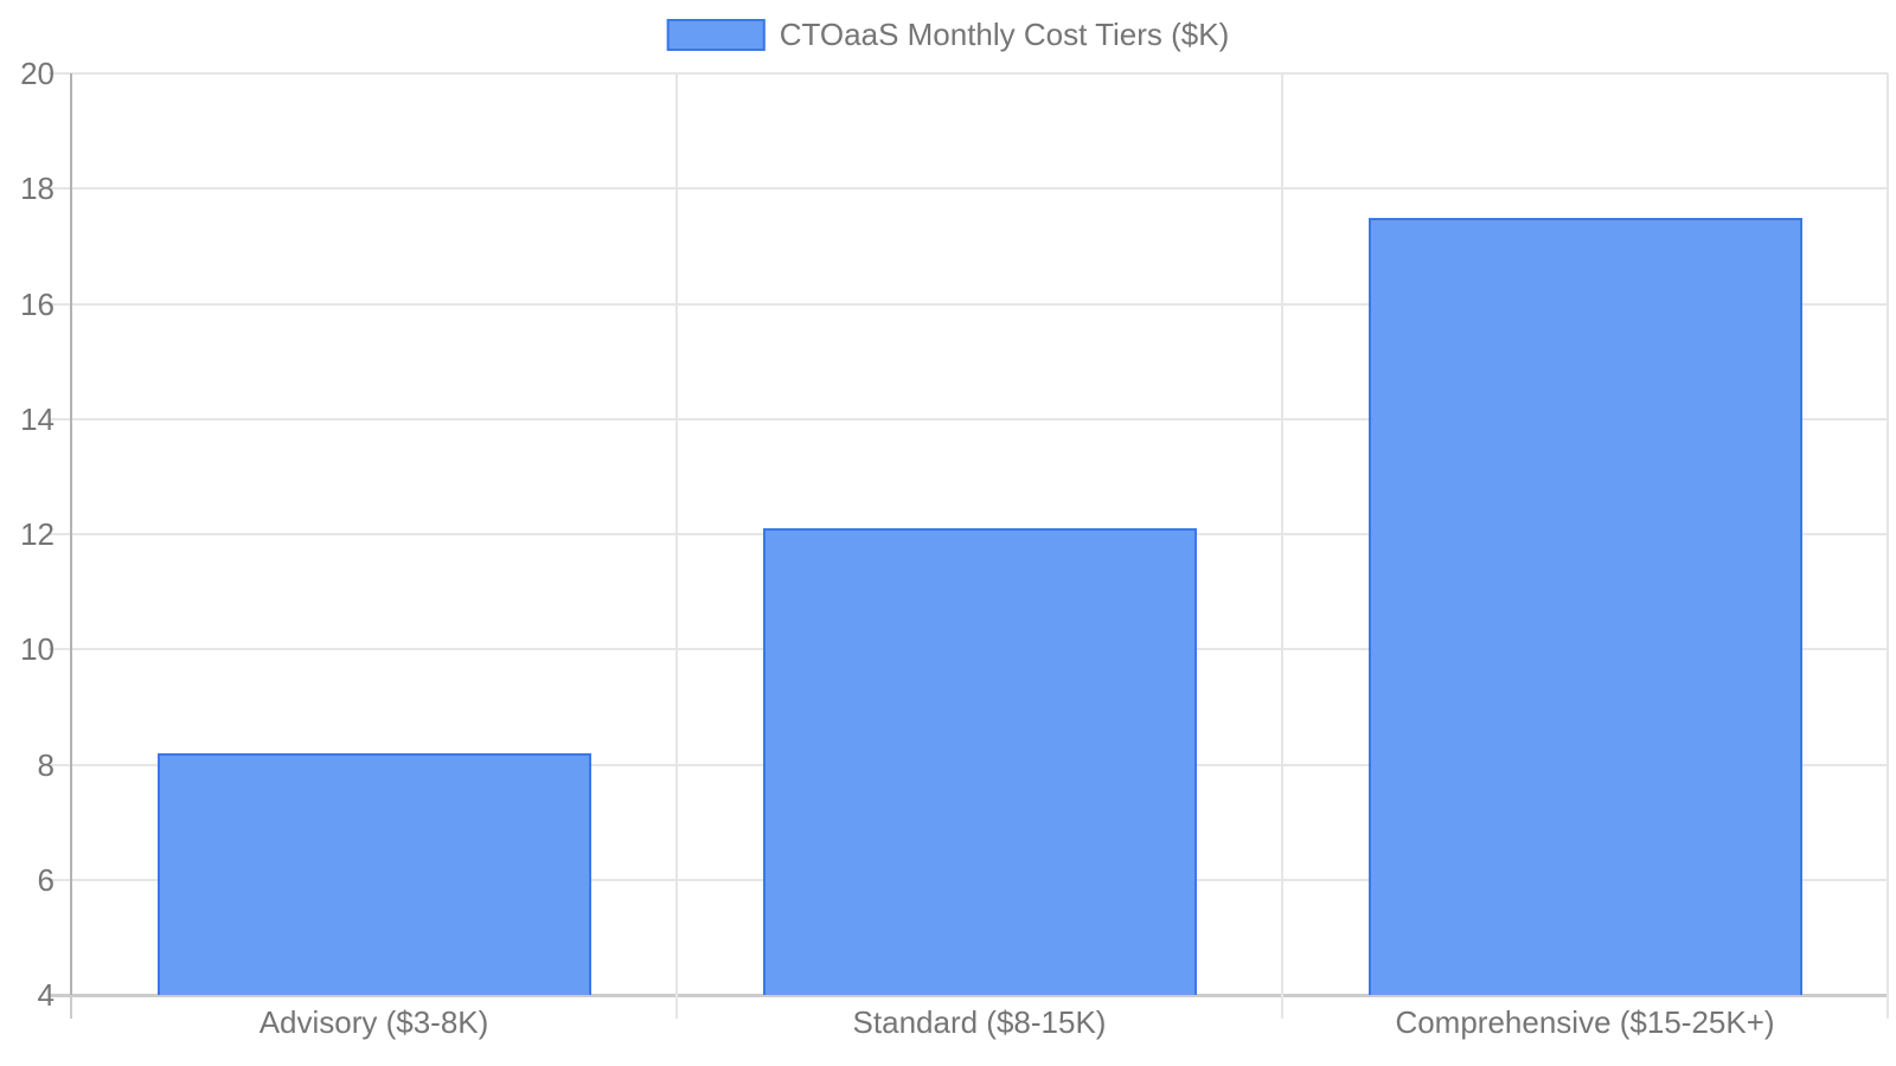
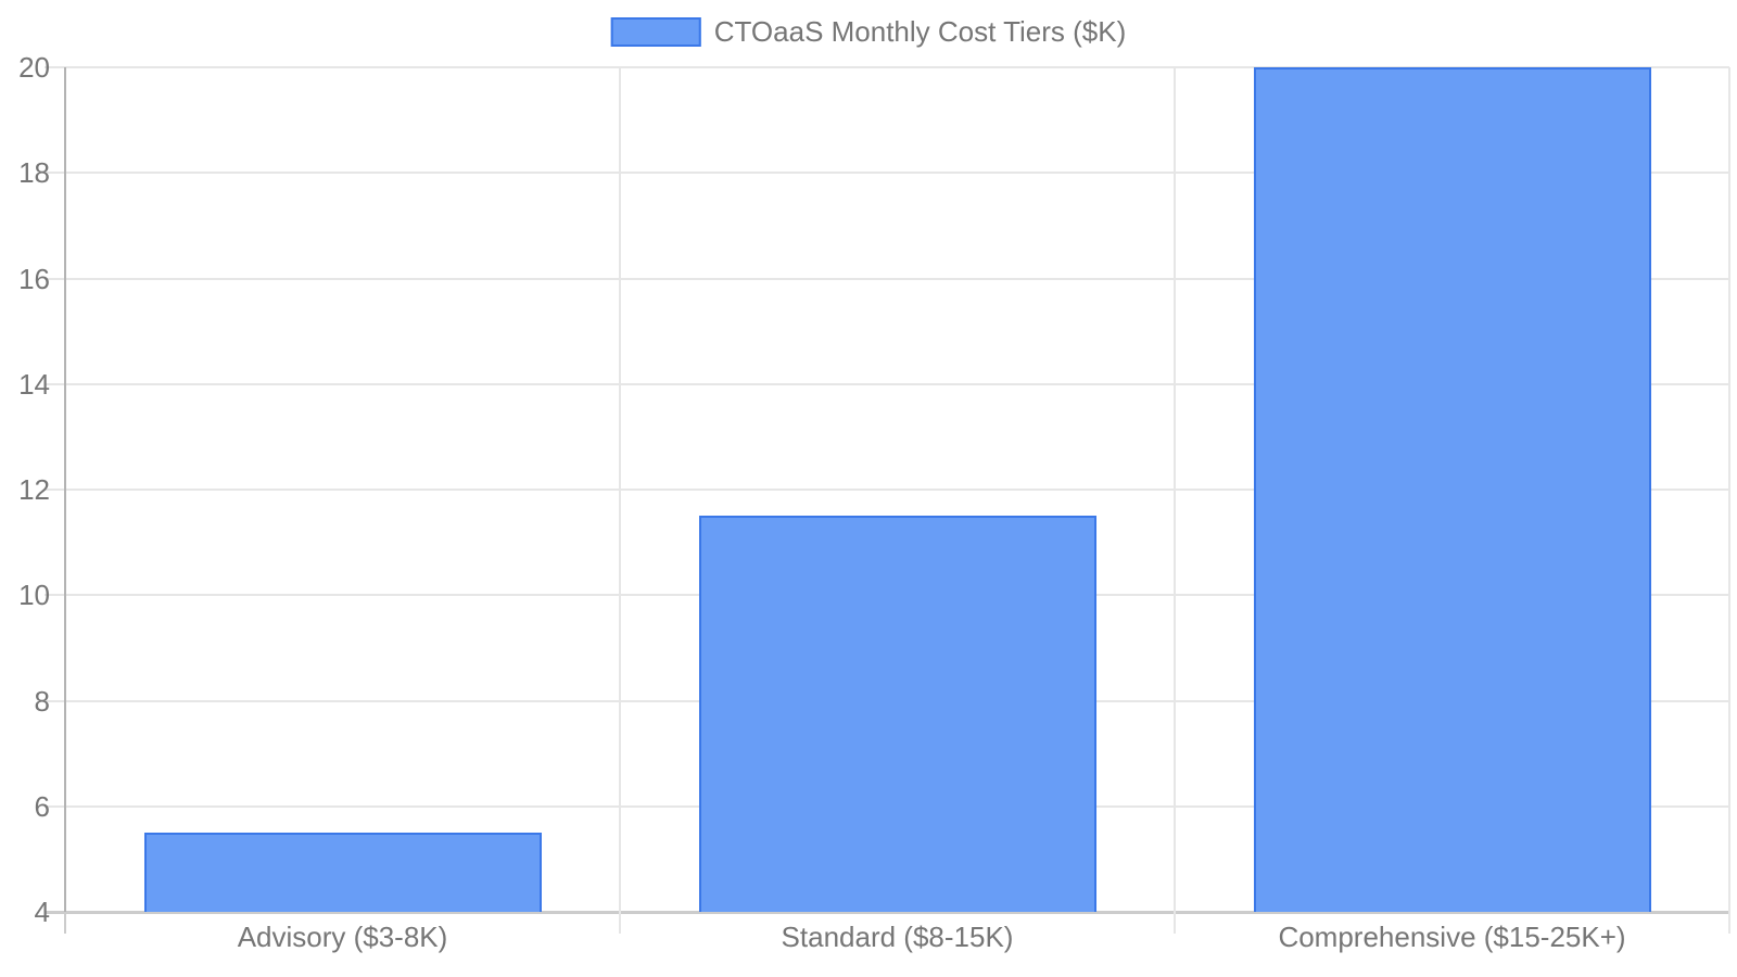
Advisory ($3-8K): 8.2 -> 5.5
Standard ($8-15K): 12.1 -> 11.5
Comprehensive ($15-25K+): 17.5 -> 20.0
